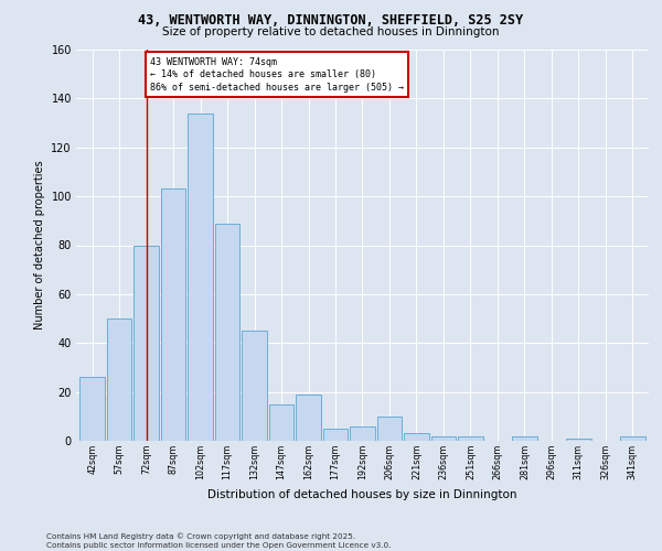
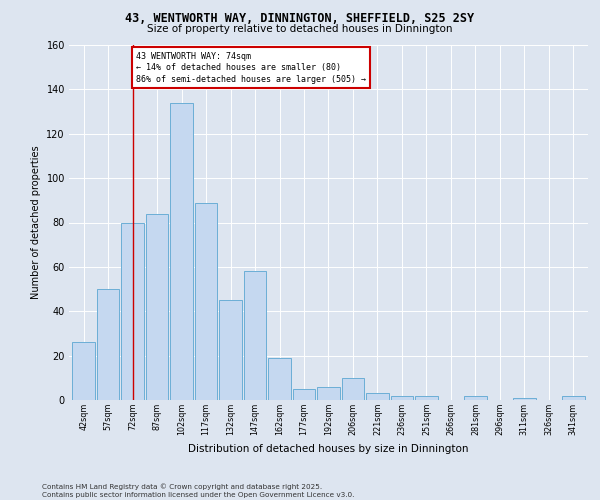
87sqm: 103 -> 84
147sqm: 15 -> 58
